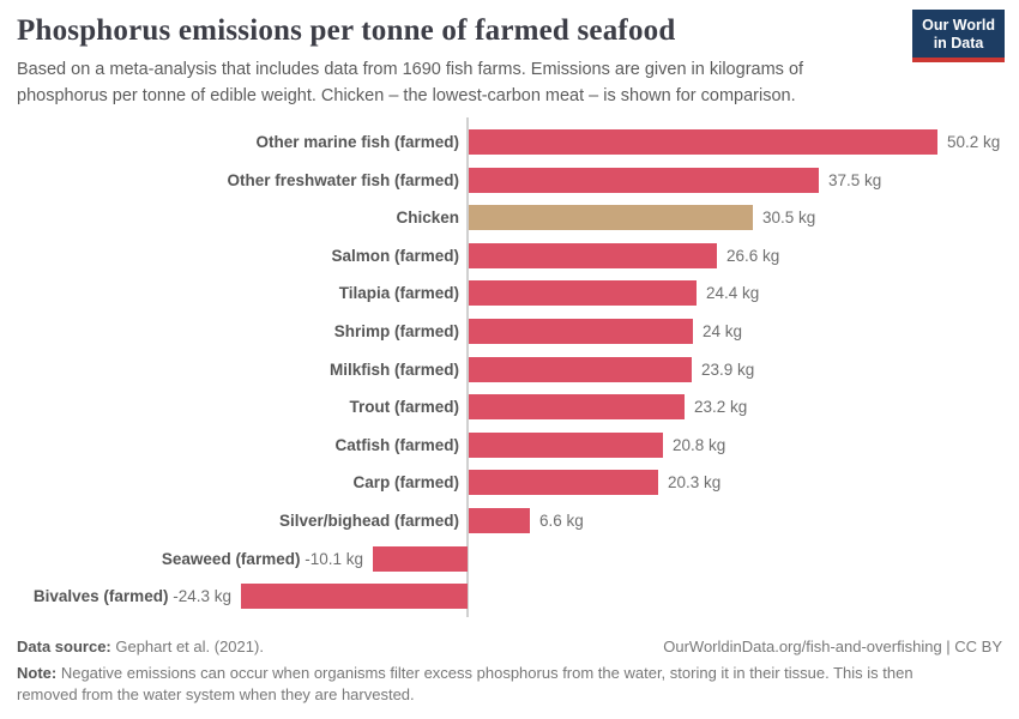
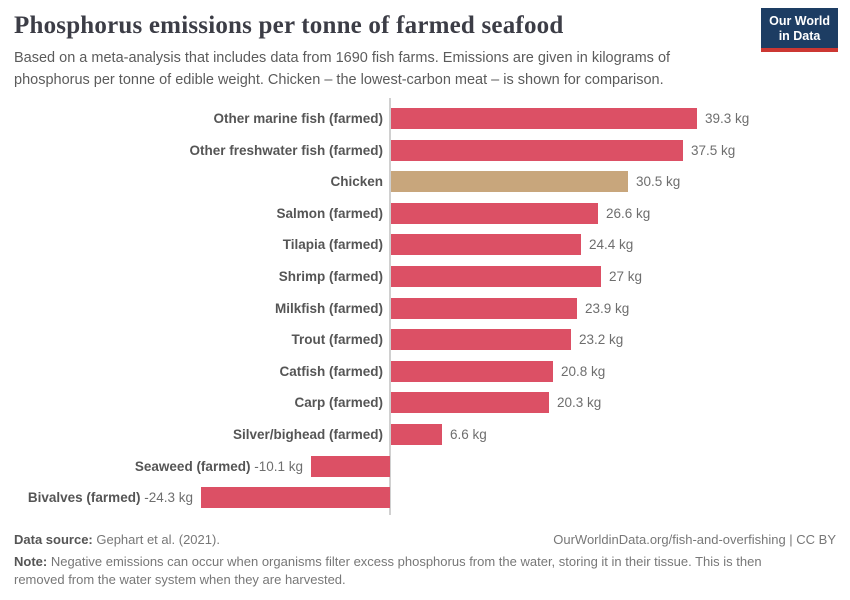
Other marine fish (farmed): 50.2 -> 39.3
Shrimp (farmed): 24 -> 27
